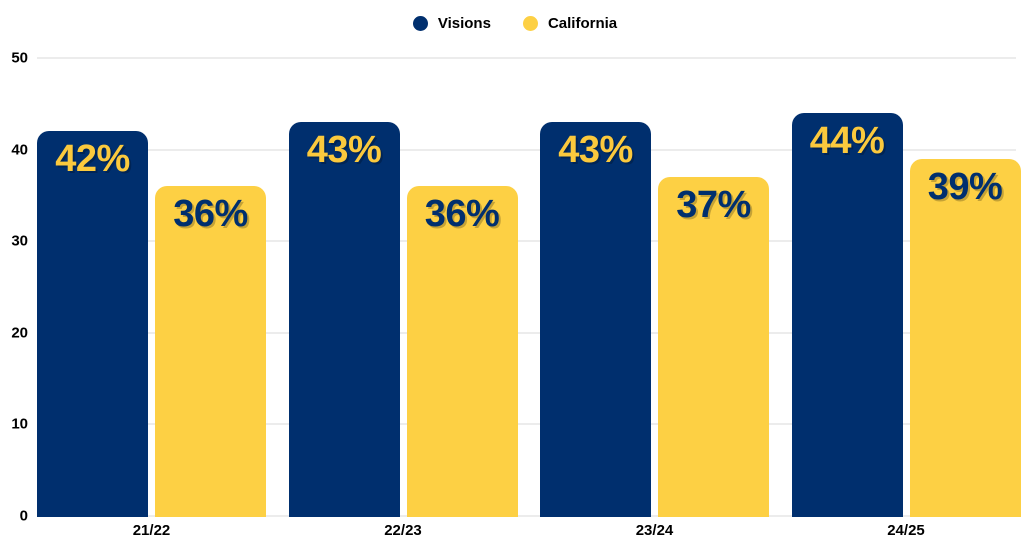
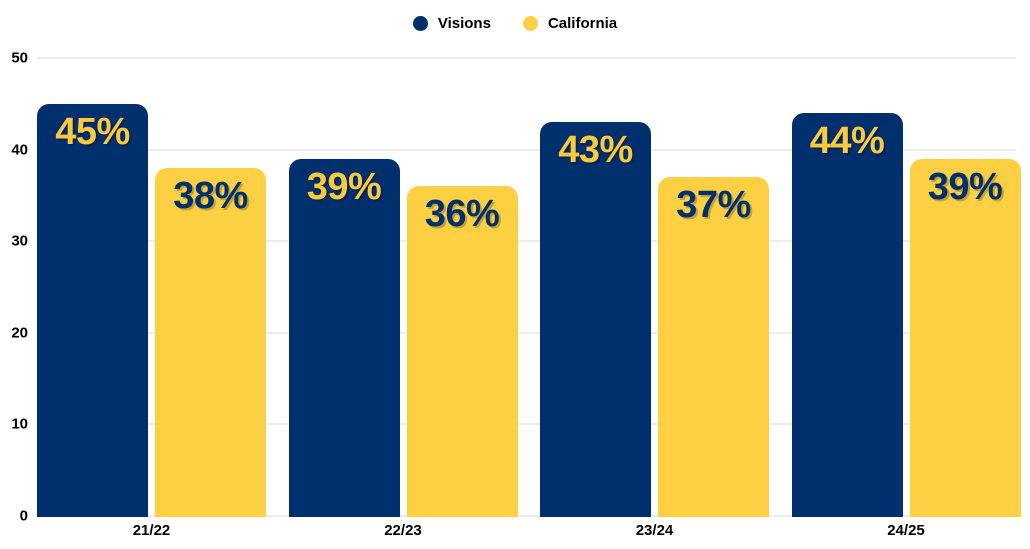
Visions/21/22: 42% -> 45%
California/21/22: 36% -> 38%
Visions/22/23: 43% -> 39%
